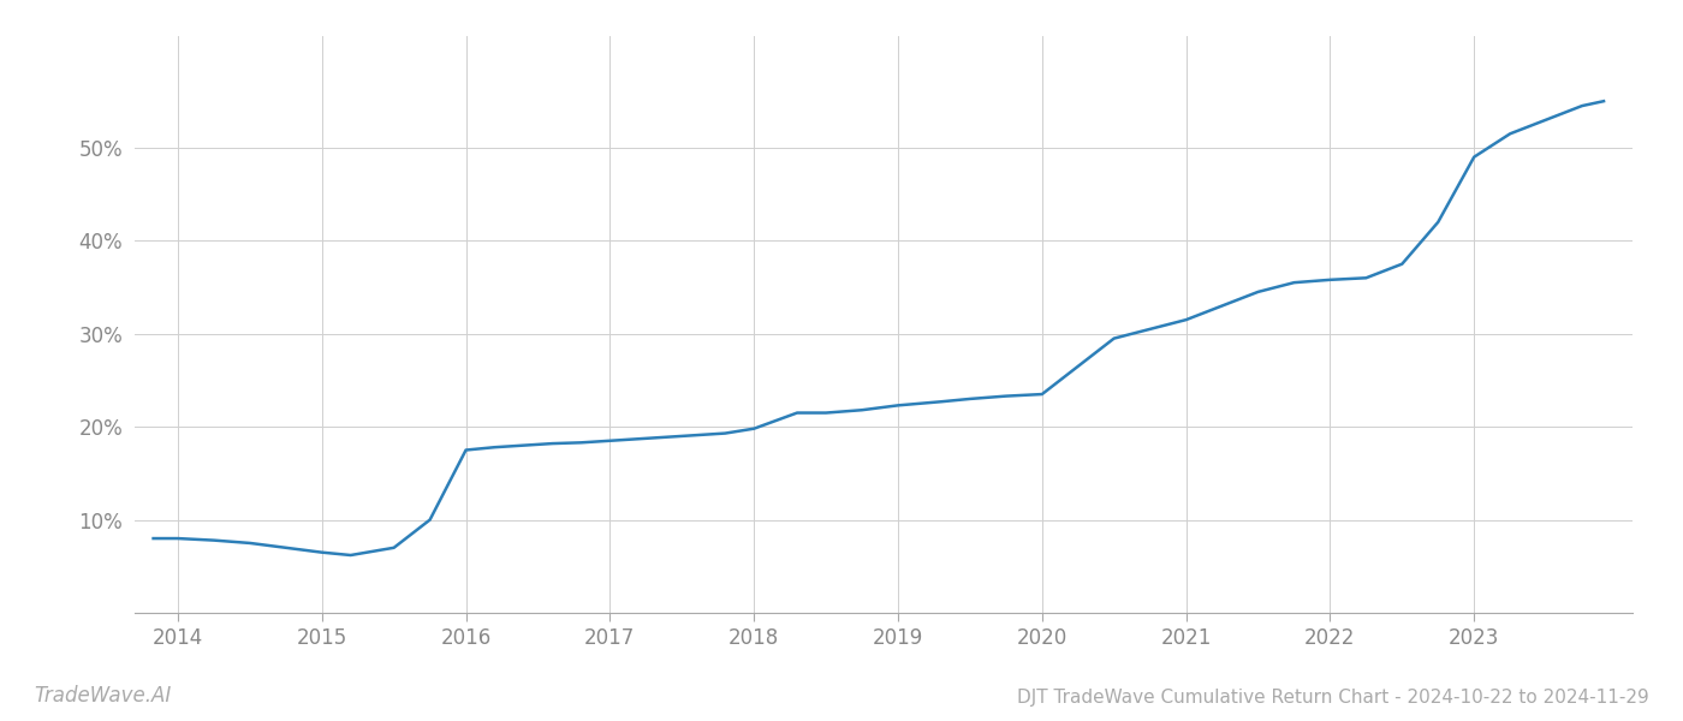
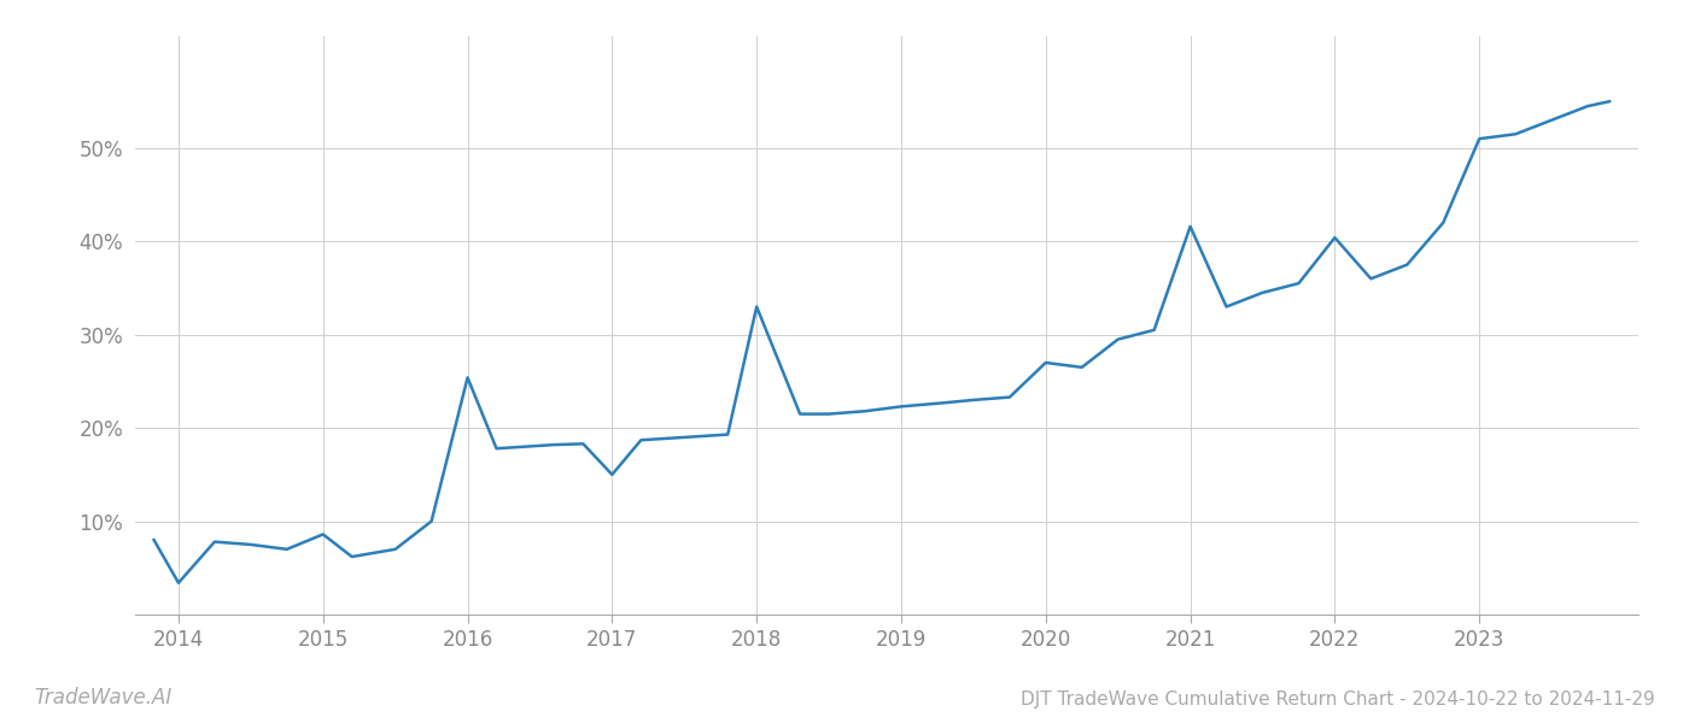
2014: 8.0% -> 3.4%
2015: 6.5% -> 8.6%
2016: 17.5% -> 25.4%
2017: 18.5% -> 15.0%
2018: 19.8% -> 33.0%
2020: 23.5% -> 27.0%
2021: 31.5% -> 41.6%
2022: 35.8% -> 40.4%
2023: 49.0% -> 51.0%
